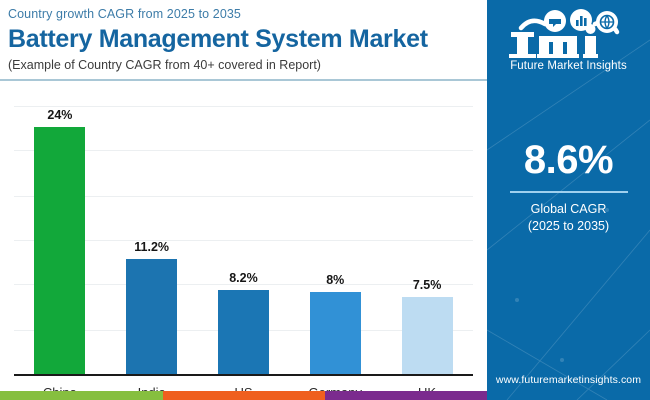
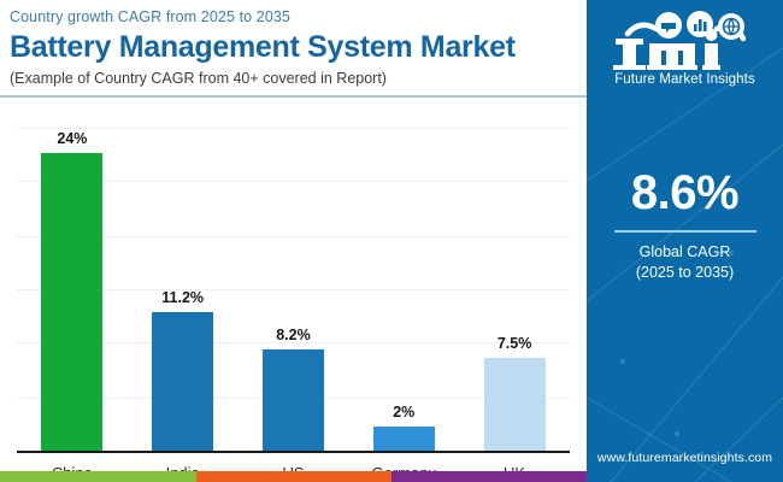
Germany: 8% -> 2%
